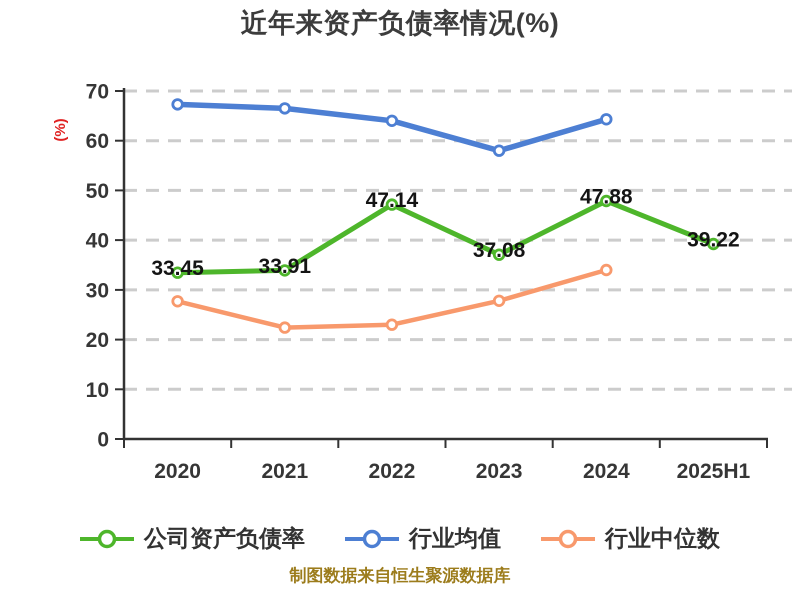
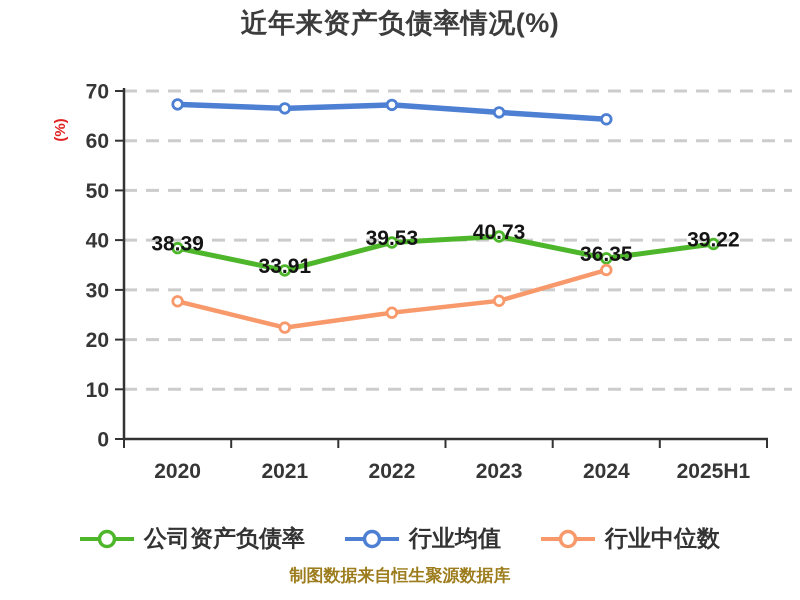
公司资产负债率/2020: 33.45 -> 38.39
公司资产负债率/2022: 47.14 -> 39.53
行业均值/2022: 64 -> 67
行业中位数/2022: 23 -> 25
公司资产负债率/2023: 37.08 -> 40.73
行业均值/2023: 58 -> 66
公司资产负债率/2024: 47.88 -> 36.35
